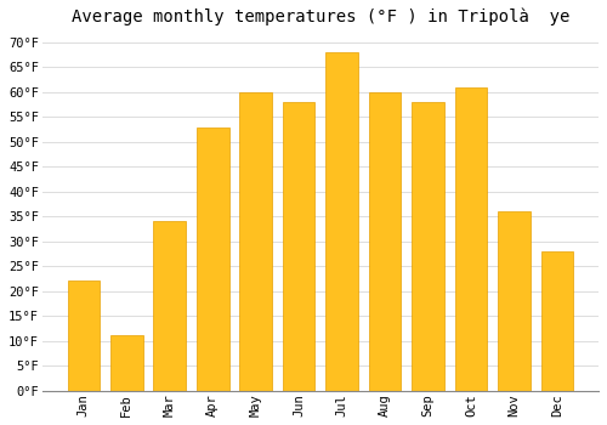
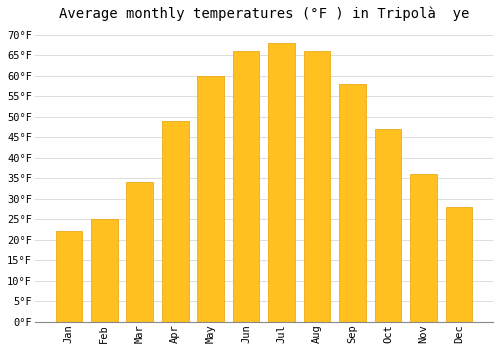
Feb: 11°F -> 25°F
Apr: 53°F -> 49°F
Jun: 58°F -> 66°F
Aug: 60°F -> 66°F
Oct: 61°F -> 47°F
